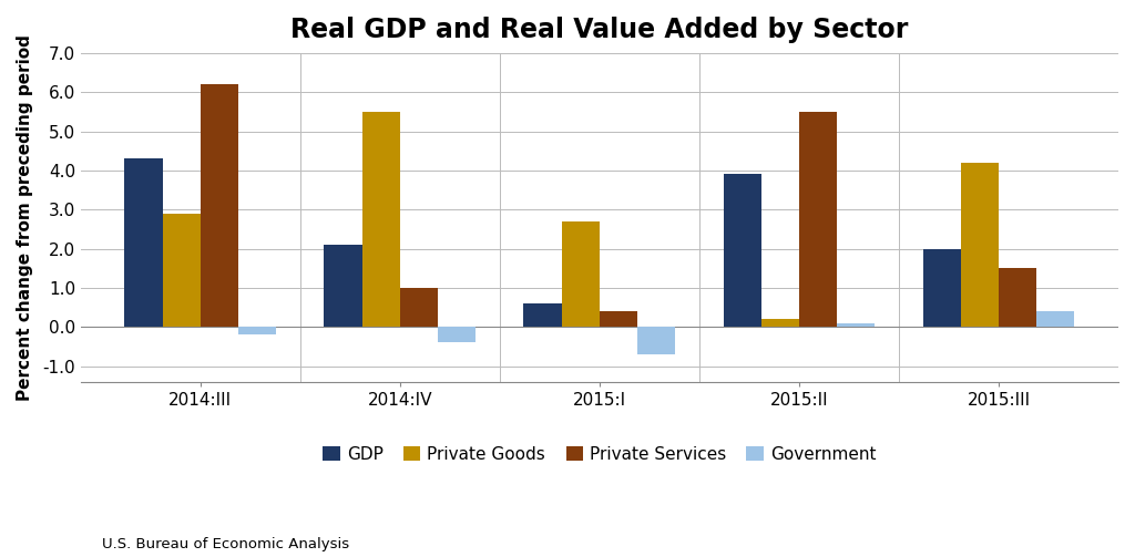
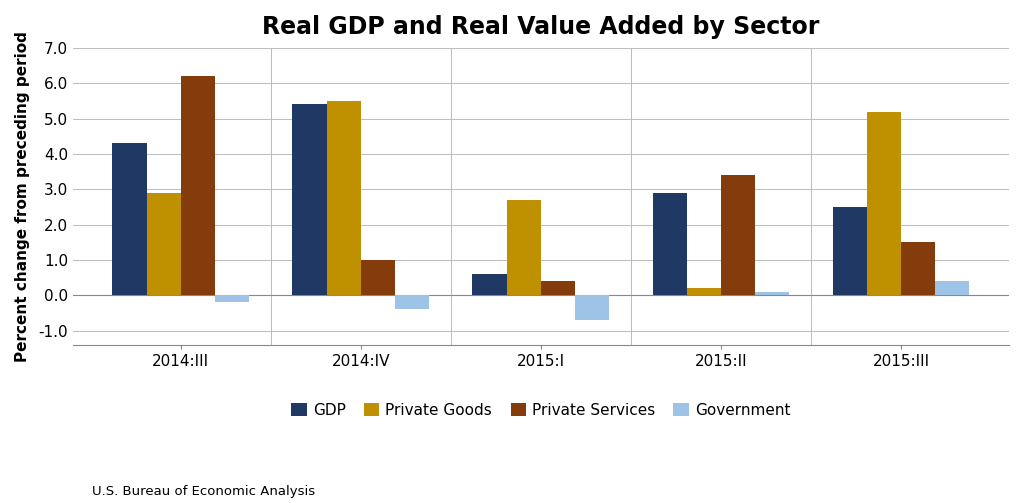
GDP/2014:IV: 2.1 -> 5.4
GDP/2015:II: 3.9 -> 2.9
Private Services/2015:II: 5.5 -> 3.4
GDP/2015:III: 2.0 -> 2.5
Private Goods/2015:III: 4.2 -> 5.2
